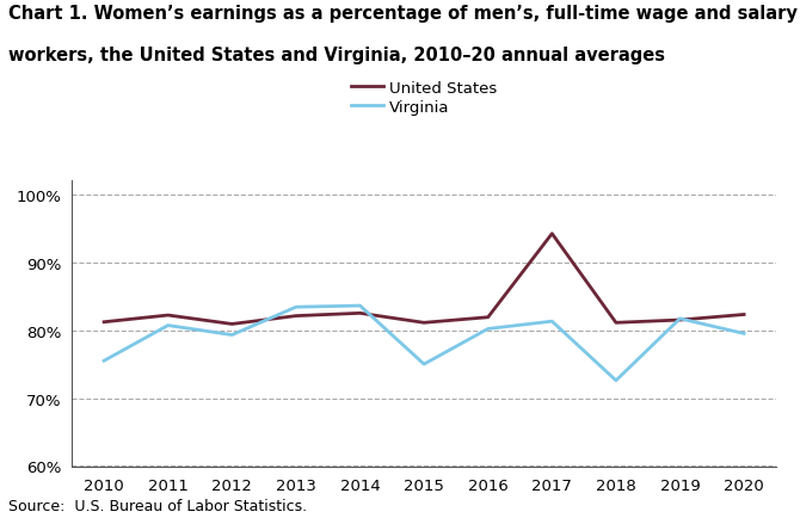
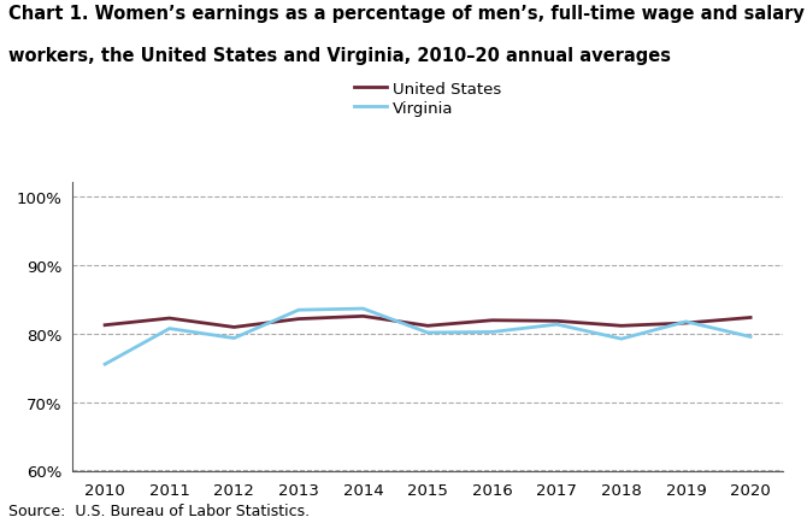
Virginia/2015: 75.0% -> 80.1%
United States/2017: 94.2% -> 81.8%
Virginia/2018: 72.6% -> 79.2%
